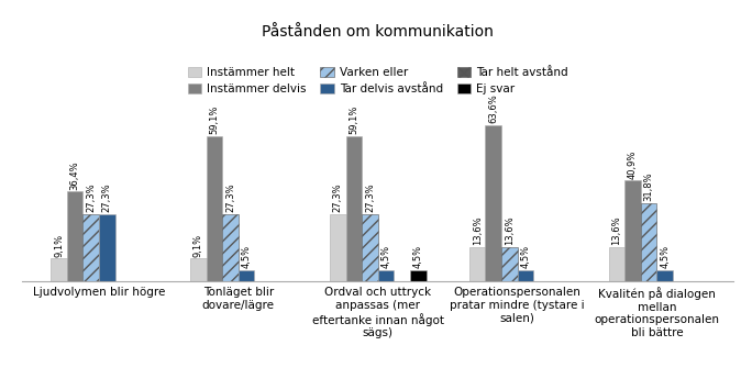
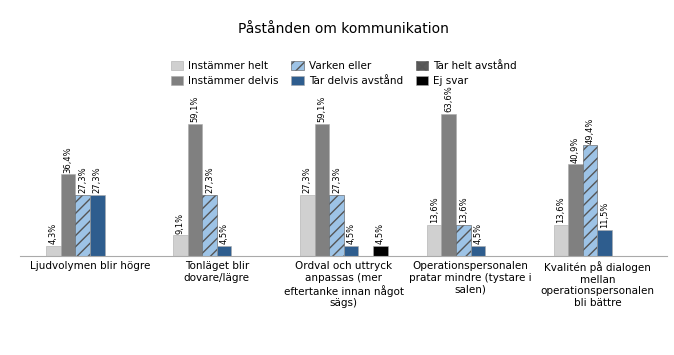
Instämmer helt/Ljudvolymen blir högre: 9,1% -> 4,3%
Varken eller/Kvalitén på dialogen mellan operationspersonalen bli bättre: 31,8% -> 49,4%
Tar delvis avstånd/Kvalitén på dialogen mellan operationspersonalen bli bättre: 4,5% -> 11,5%
